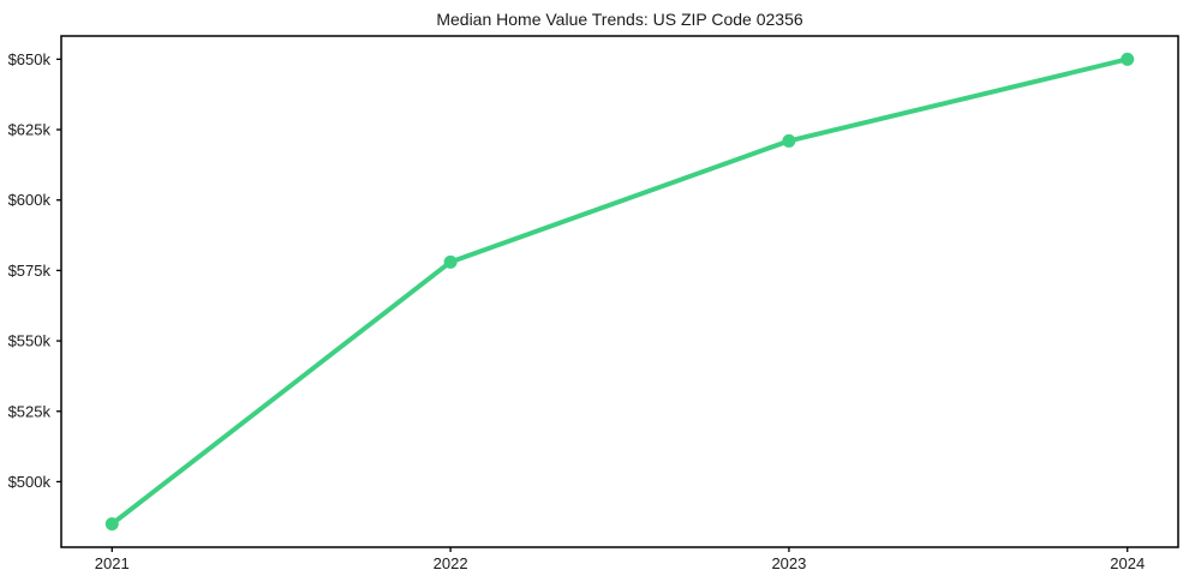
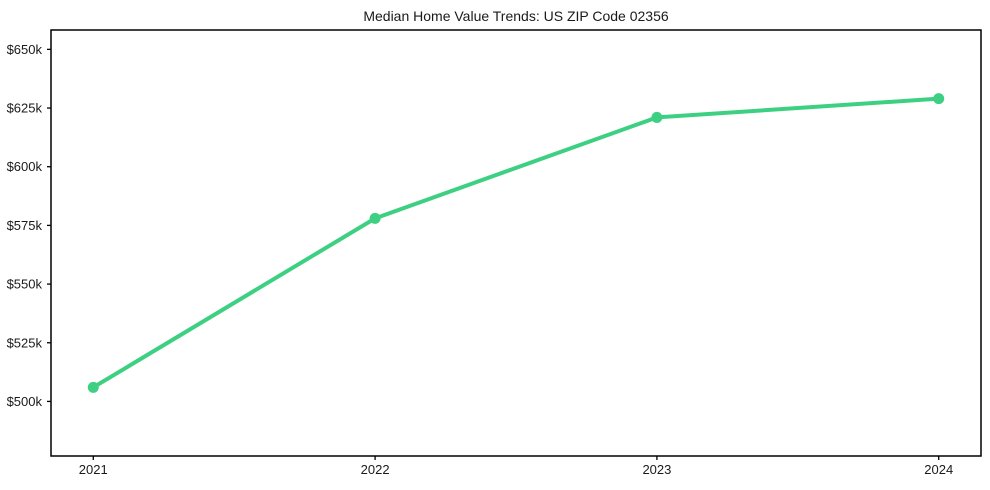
2021: $485k -> $506k
2024: $650k -> $629k
